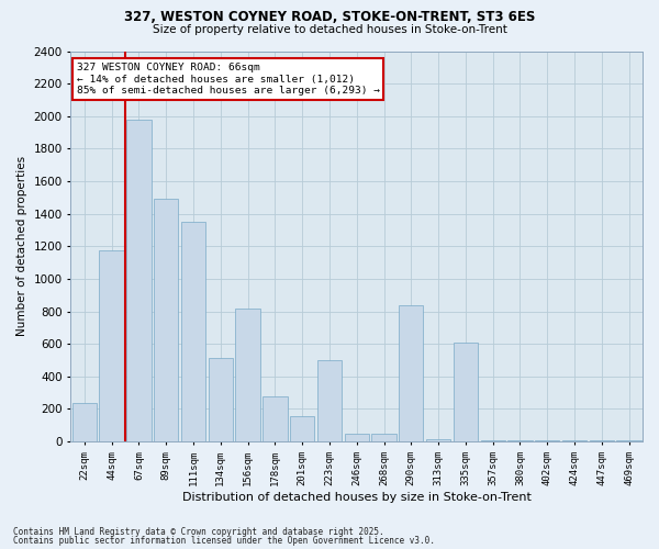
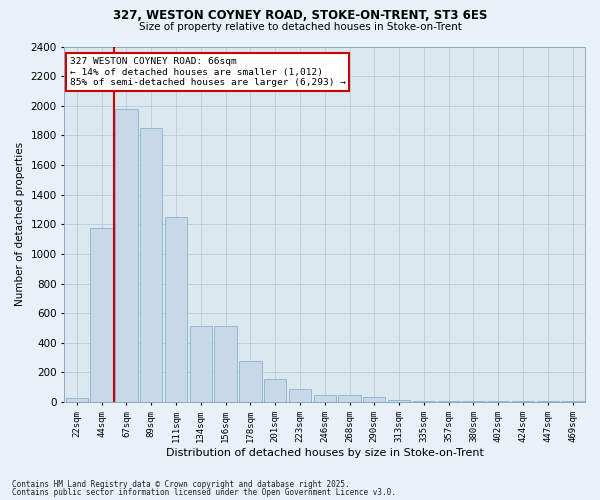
22sqm: 240 -> 20
89sqm: 1490 -> 1850
111sqm: 1350 -> 1250
156sqm: 820 -> 520
223sqm: 500 -> 90
290sqm: 840 -> 40
335sqm: 610 -> 10
